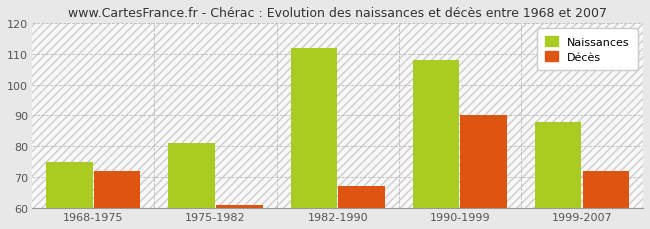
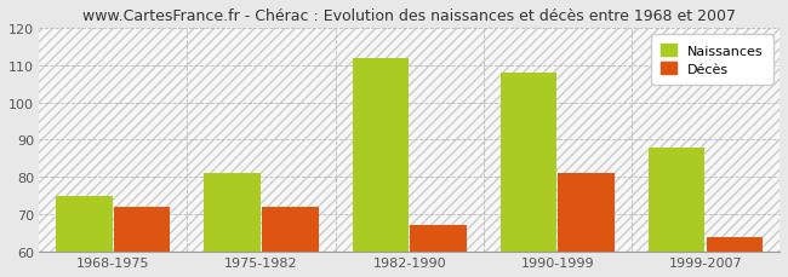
Décès/1975-1982: 61 -> 72
Décès/1990-1999: 90 -> 81
Décès/1999-2007: 72 -> 64
